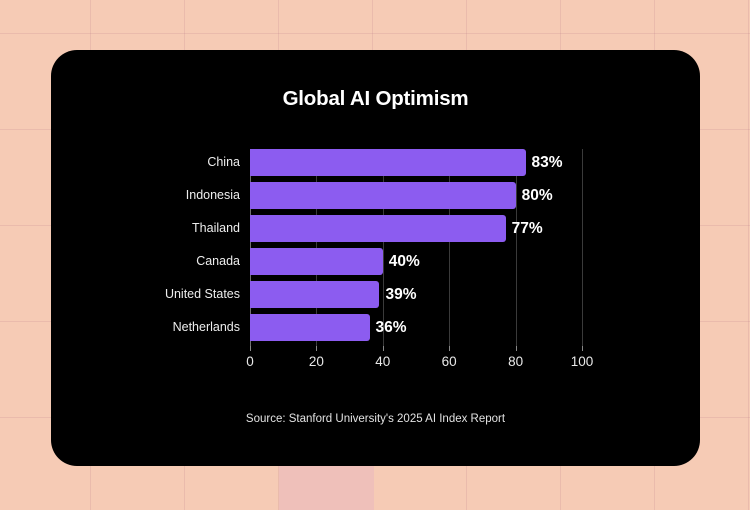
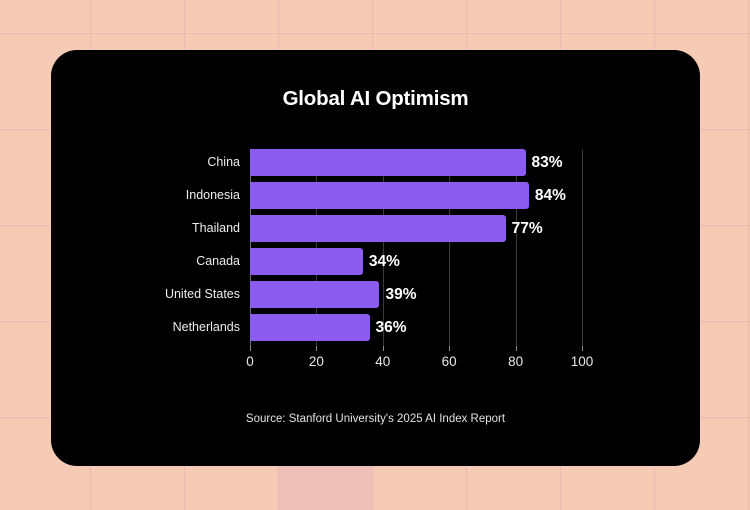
Indonesia: 80% -> 84%
Canada: 40% -> 34%
